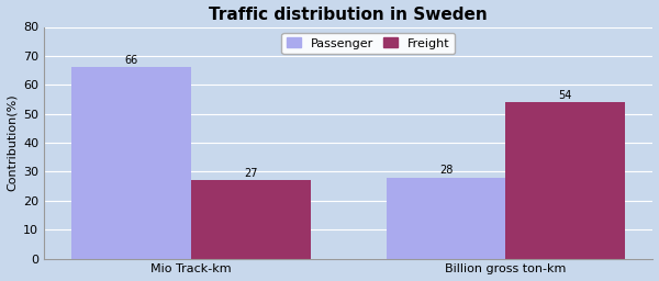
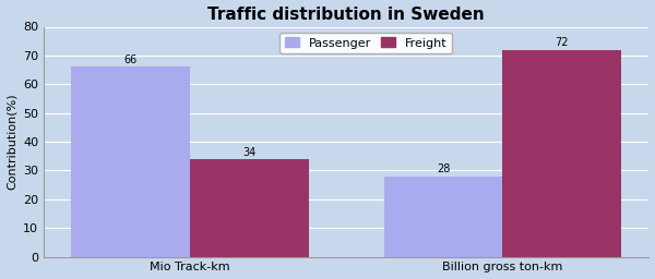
Freight/Mio Track-km: 27 -> 34
Freight/Billion gross ton-km: 54 -> 72
